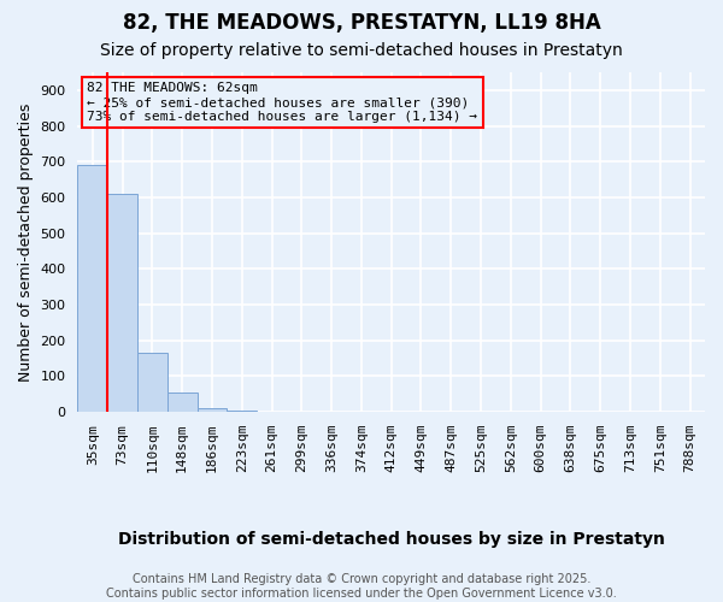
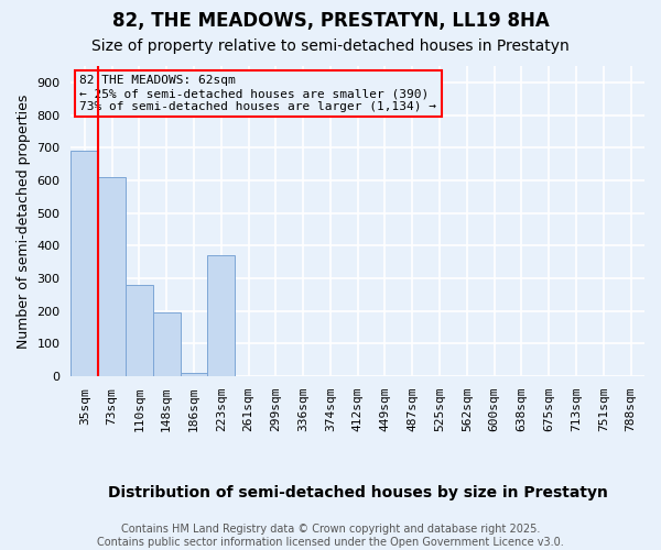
110sqm: 165 -> 280
148sqm: 55 -> 195
223sqm: 5 -> 370
